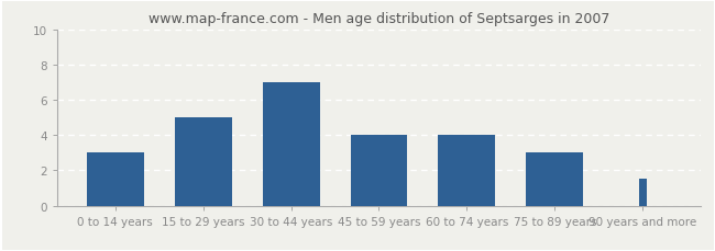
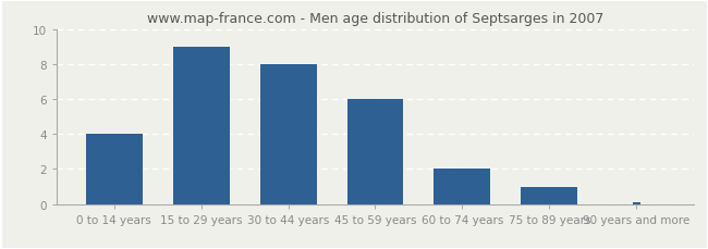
0 to 14 years: 3.0 -> 4.0
15 to 29 years: 5.0 -> 9.0
30 to 44 years: 7.0 -> 8.0
45 to 59 years: 4.0 -> 6.0
60 to 74 years: 4.0 -> 2.0
75 to 89 years: 3.0 -> 1.0
90 years and more: 1.5 -> 0.1
